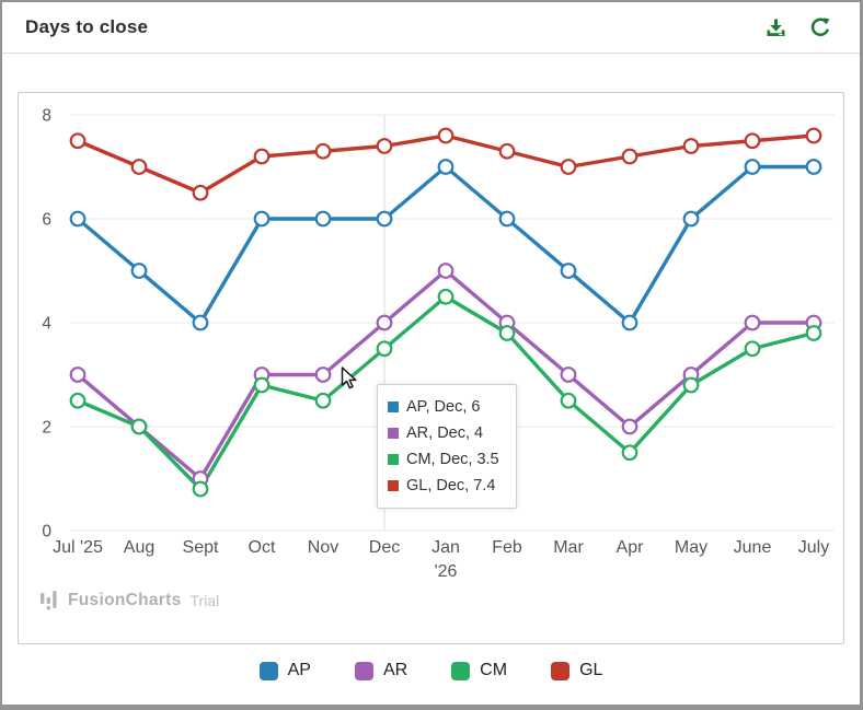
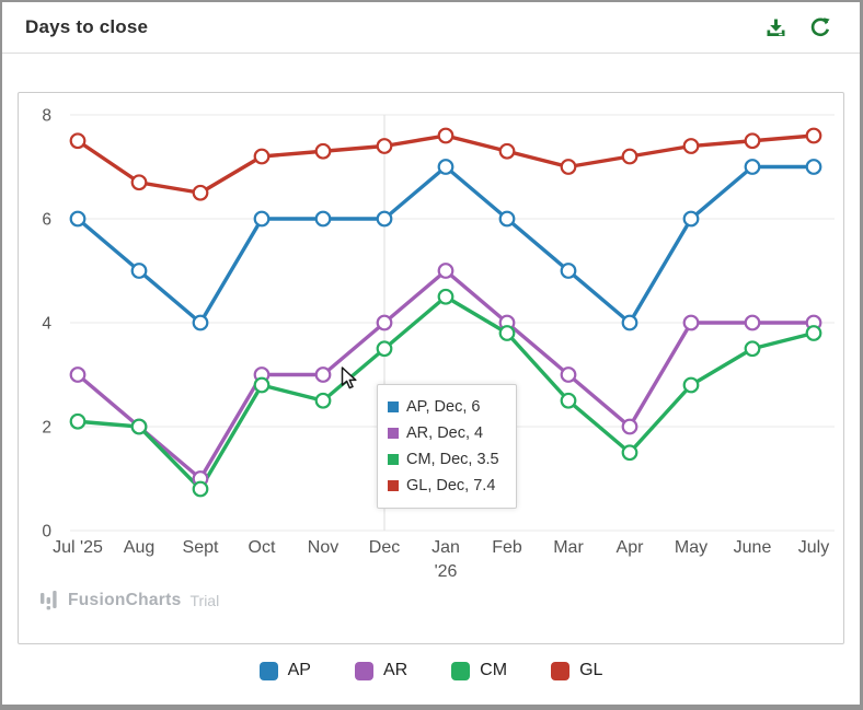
CM/Jul '25: 2.5 -> 2.1
GL/Aug: 7.0 -> 6.7
AR/May: 3 -> 4
